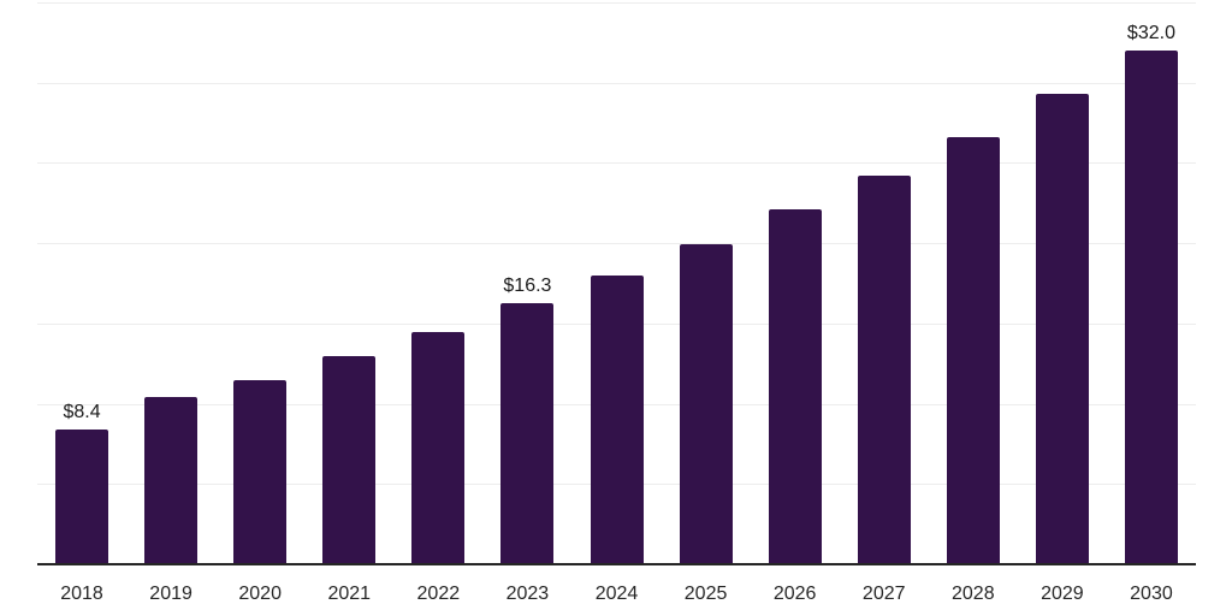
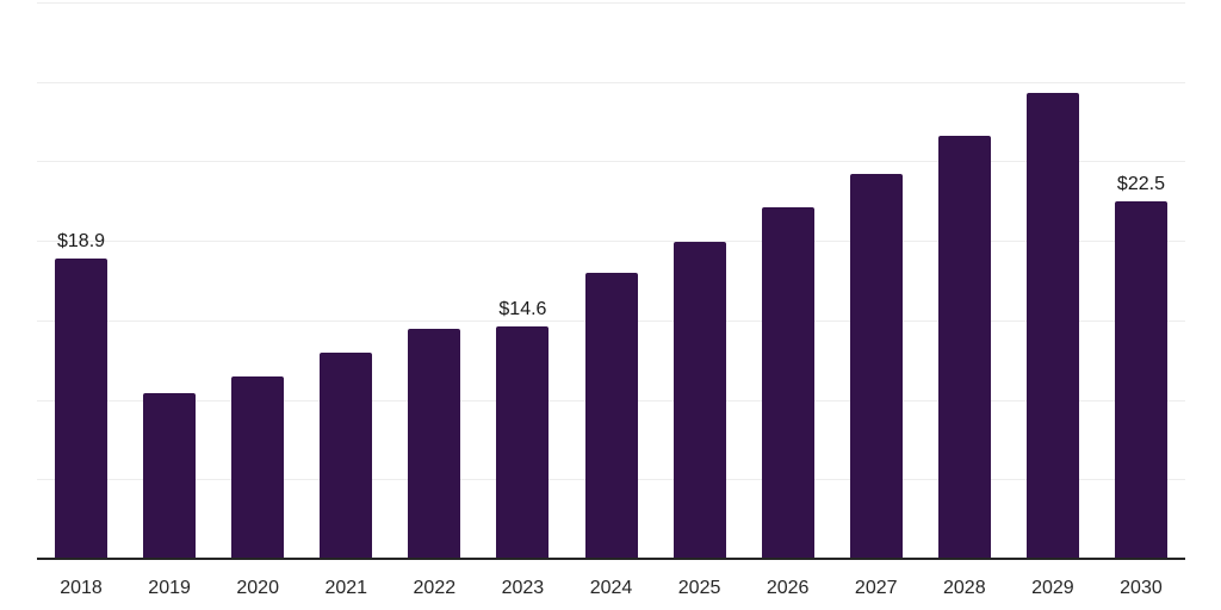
2018: $8.4 -> $18.9
2023: $16.3 -> $14.6
2030: $32.0 -> $22.5
